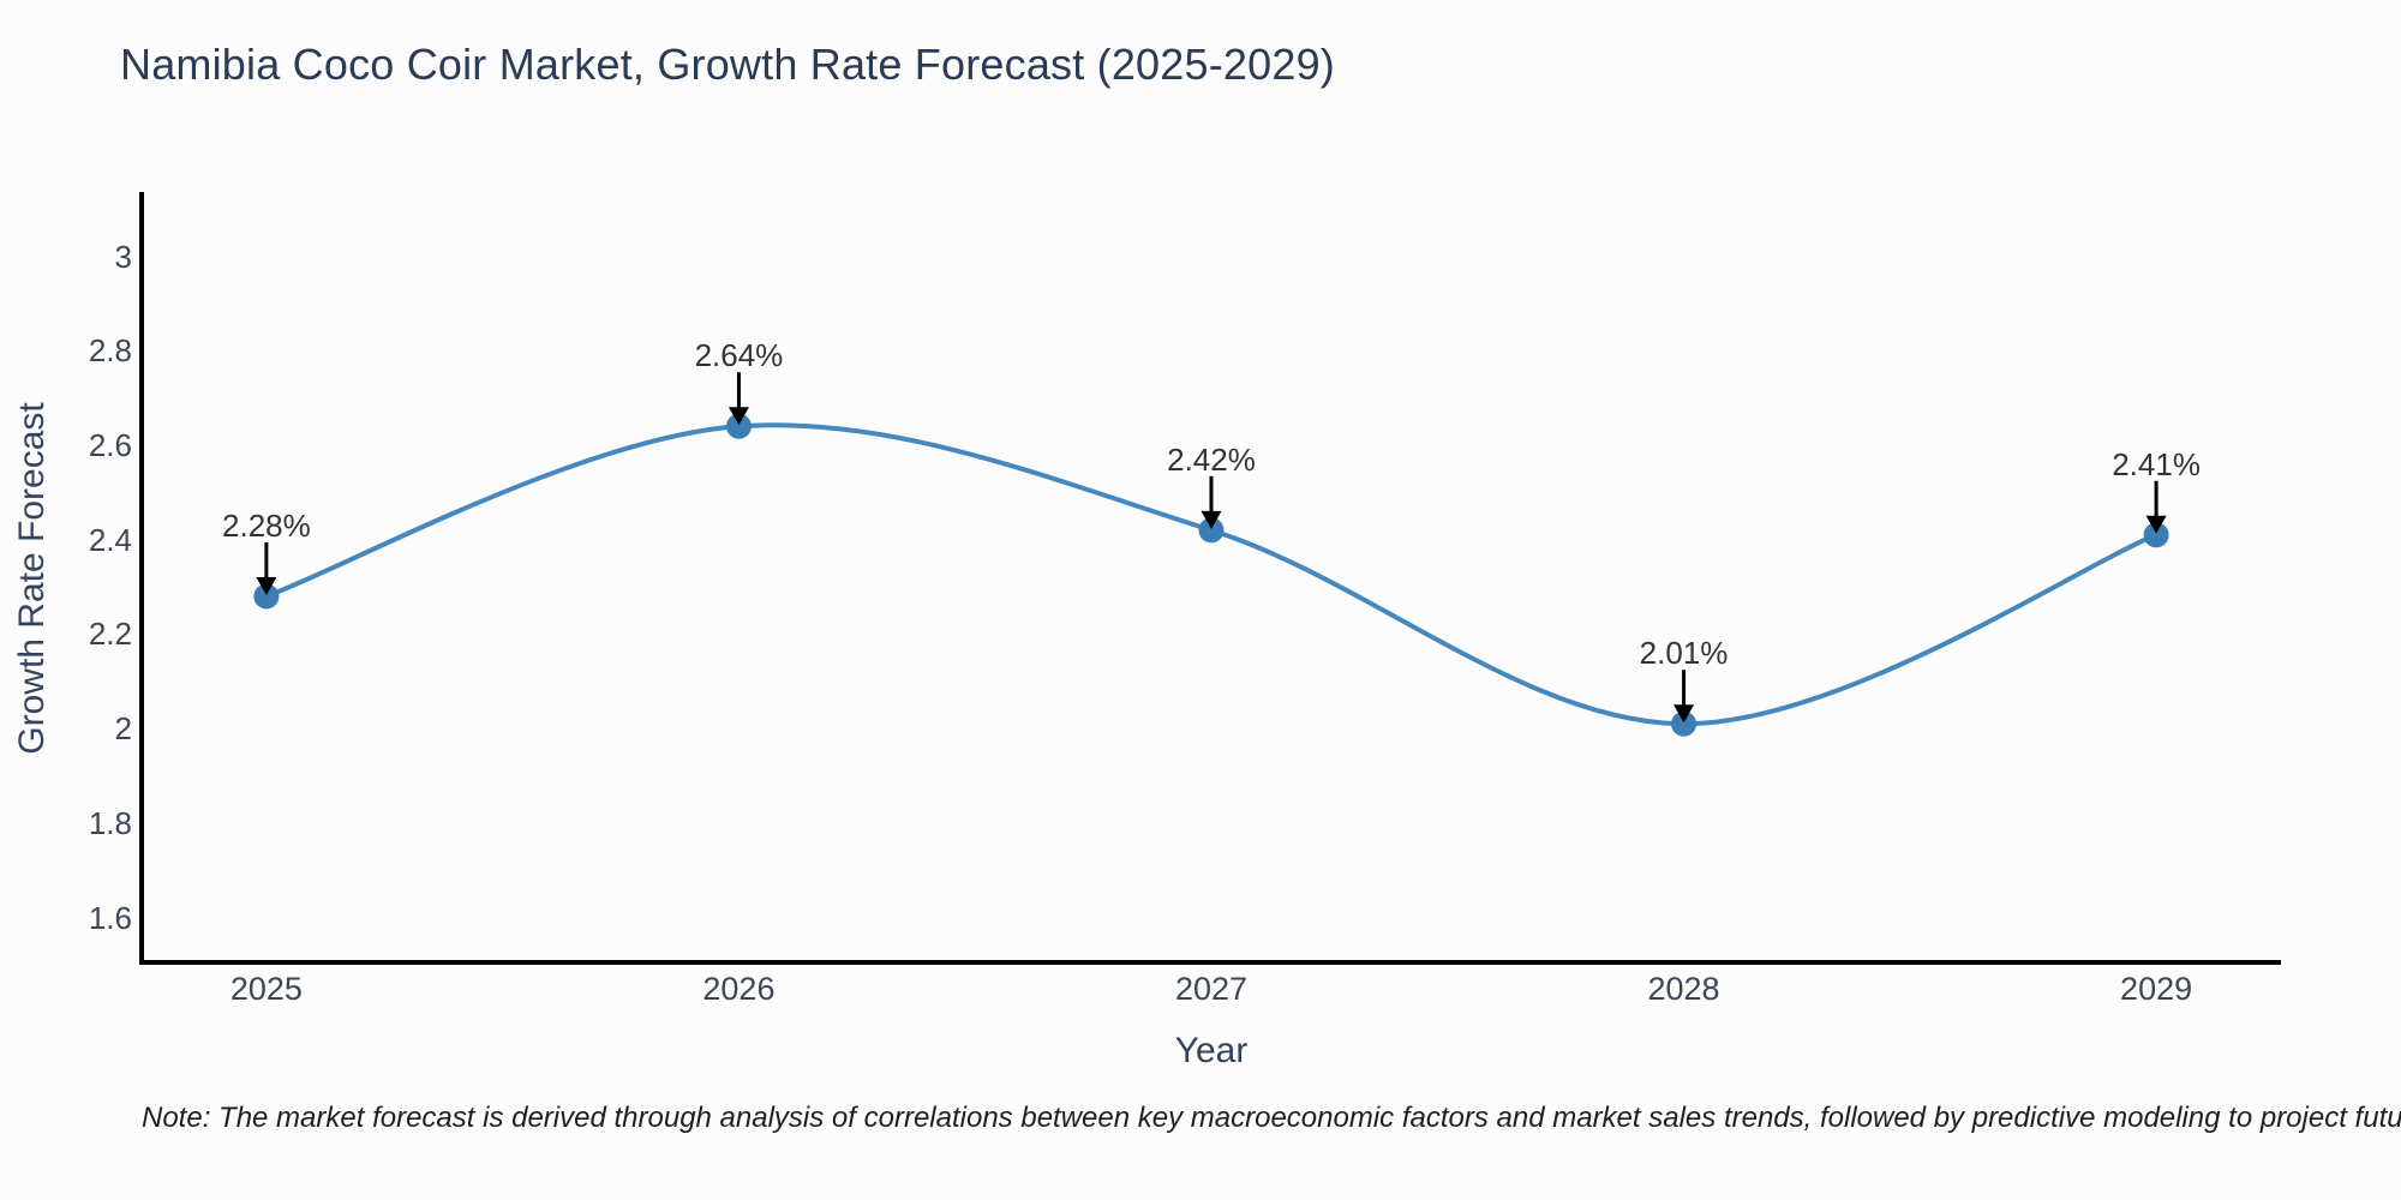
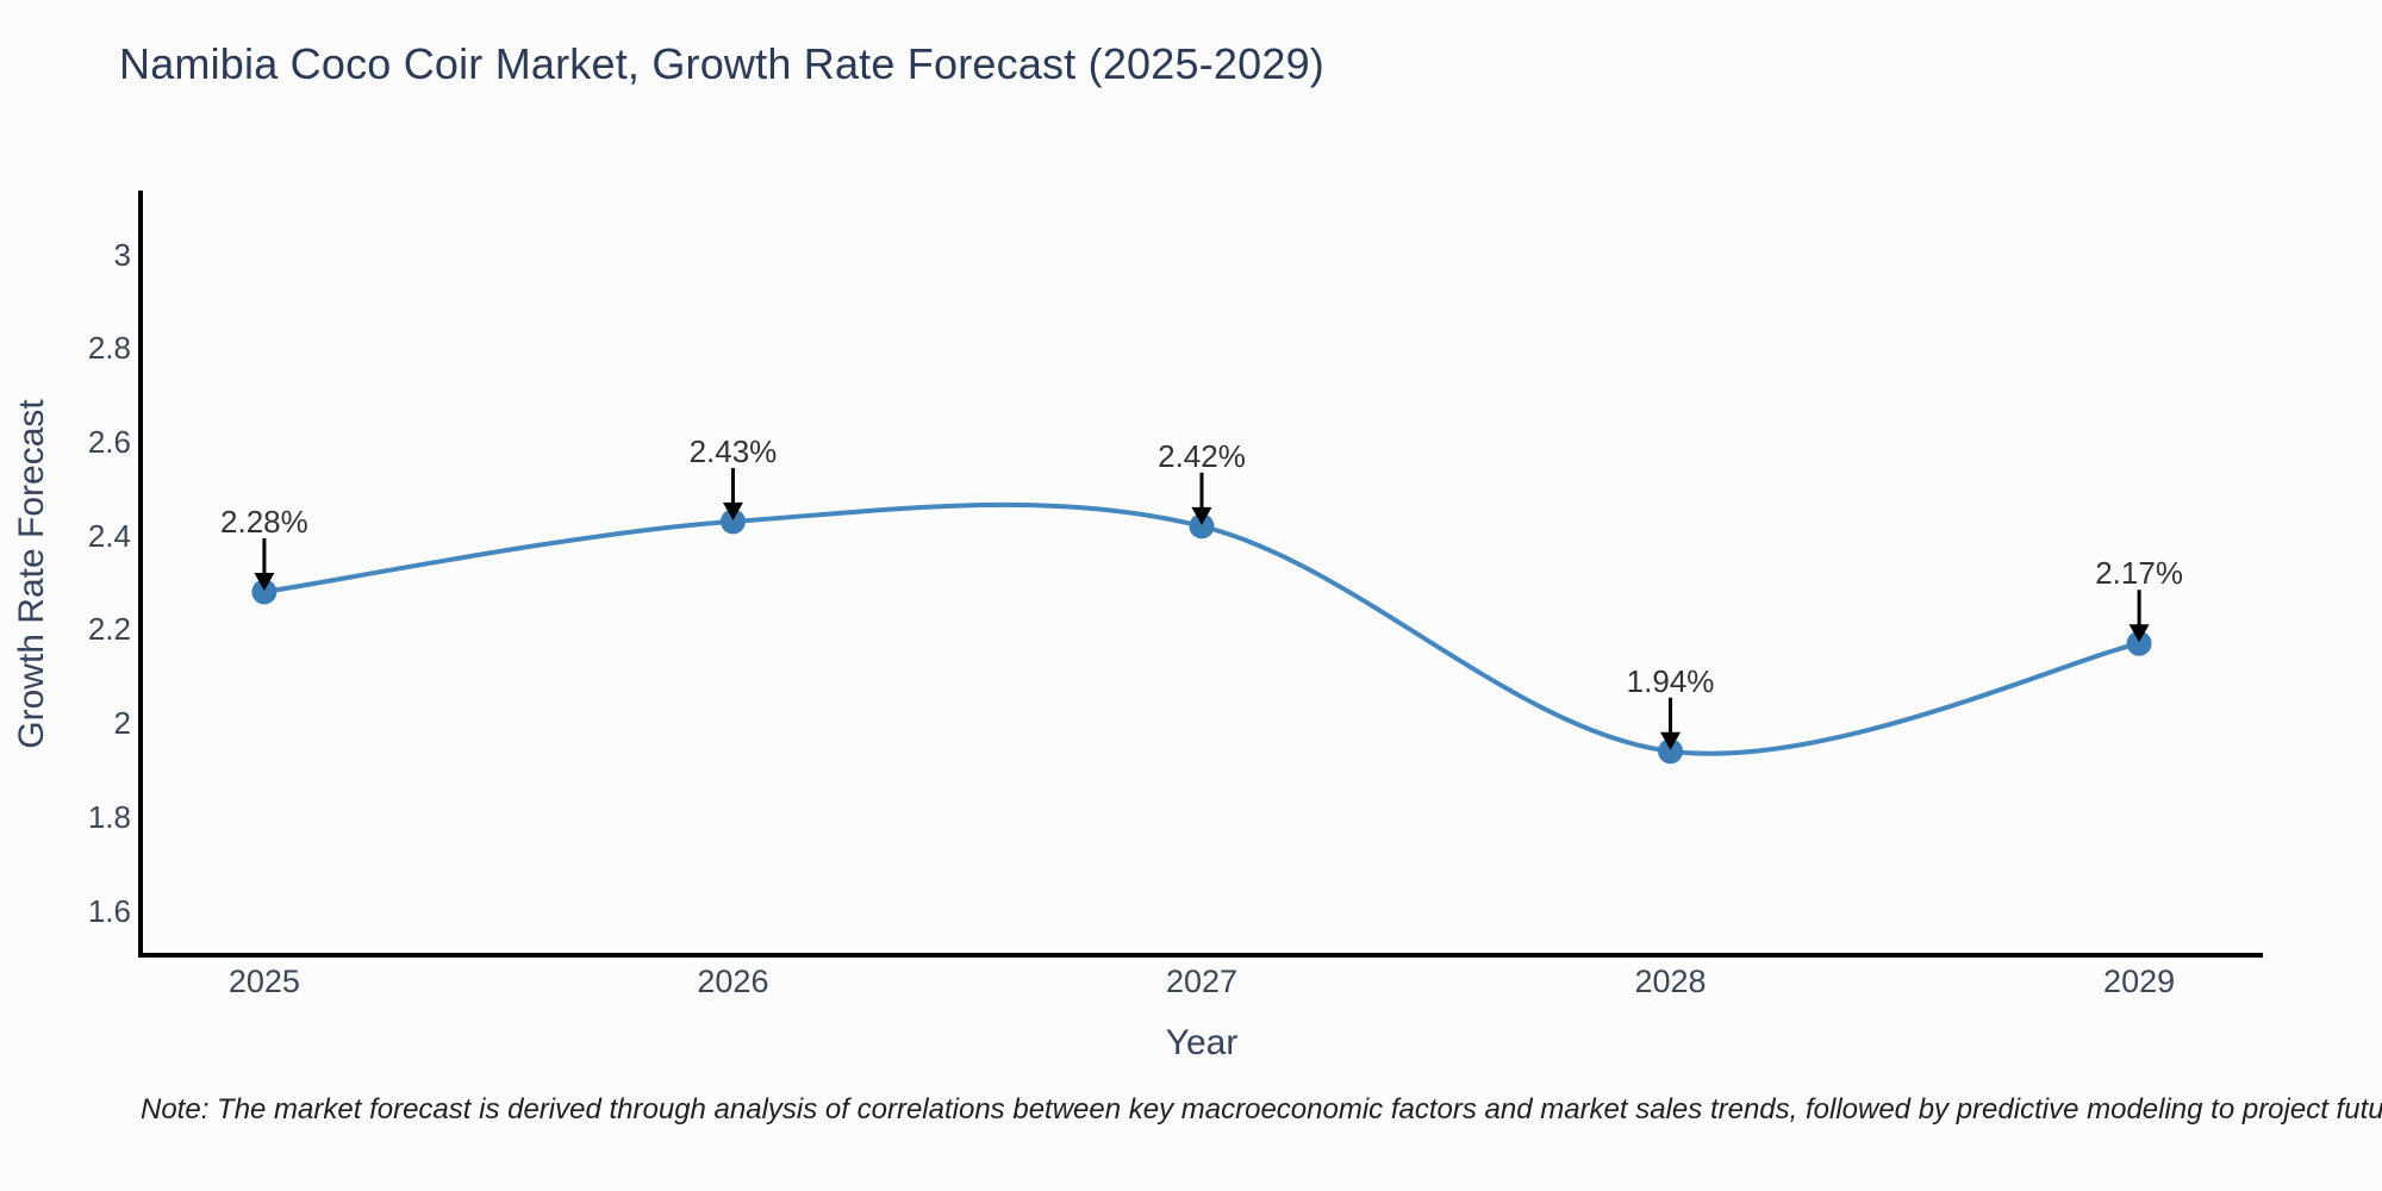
2026: 2.64% -> 2.43%
2028: 2.01% -> 1.94%
2029: 2.41% -> 2.17%
